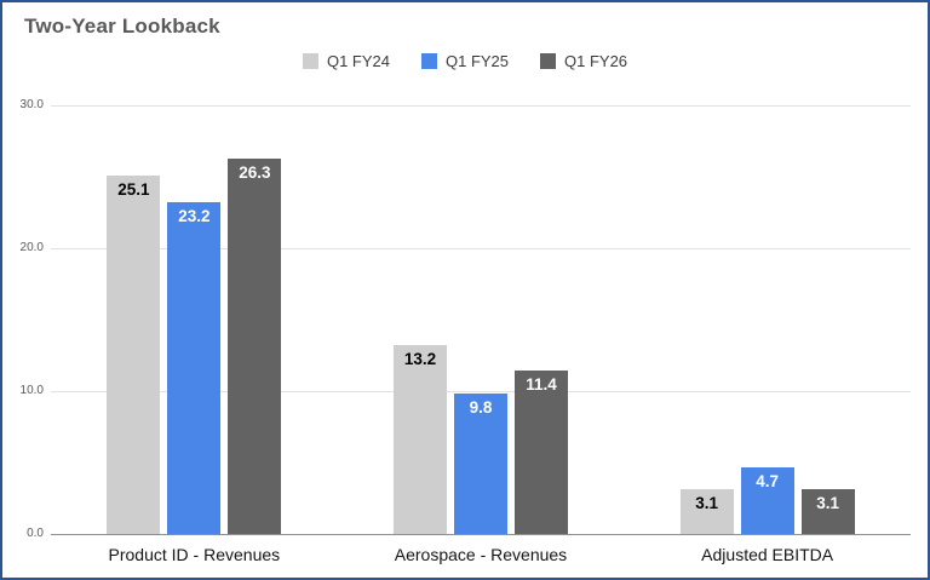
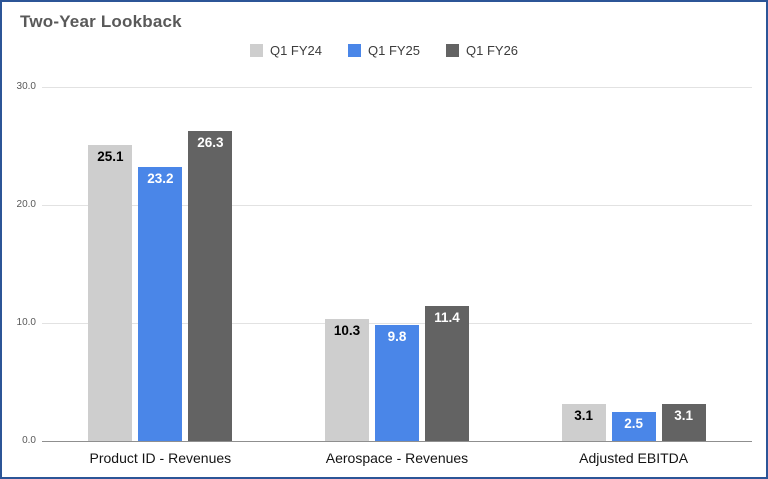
Q1 FY24/Aerospace - Revenues: 13.2 -> 10.3
Q1 FY25/Adjusted EBITDA: 4.7 -> 2.5
